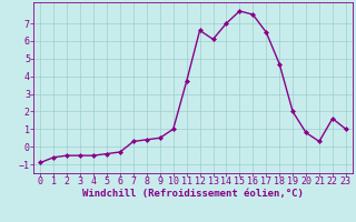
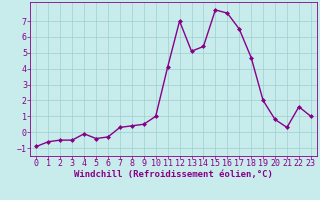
4: -0.5 -> -0.1
11: 3.7 -> 4.1
12: 6.6 -> 7.0
13: 6.1 -> 5.1
14: 7.0 -> 5.4
